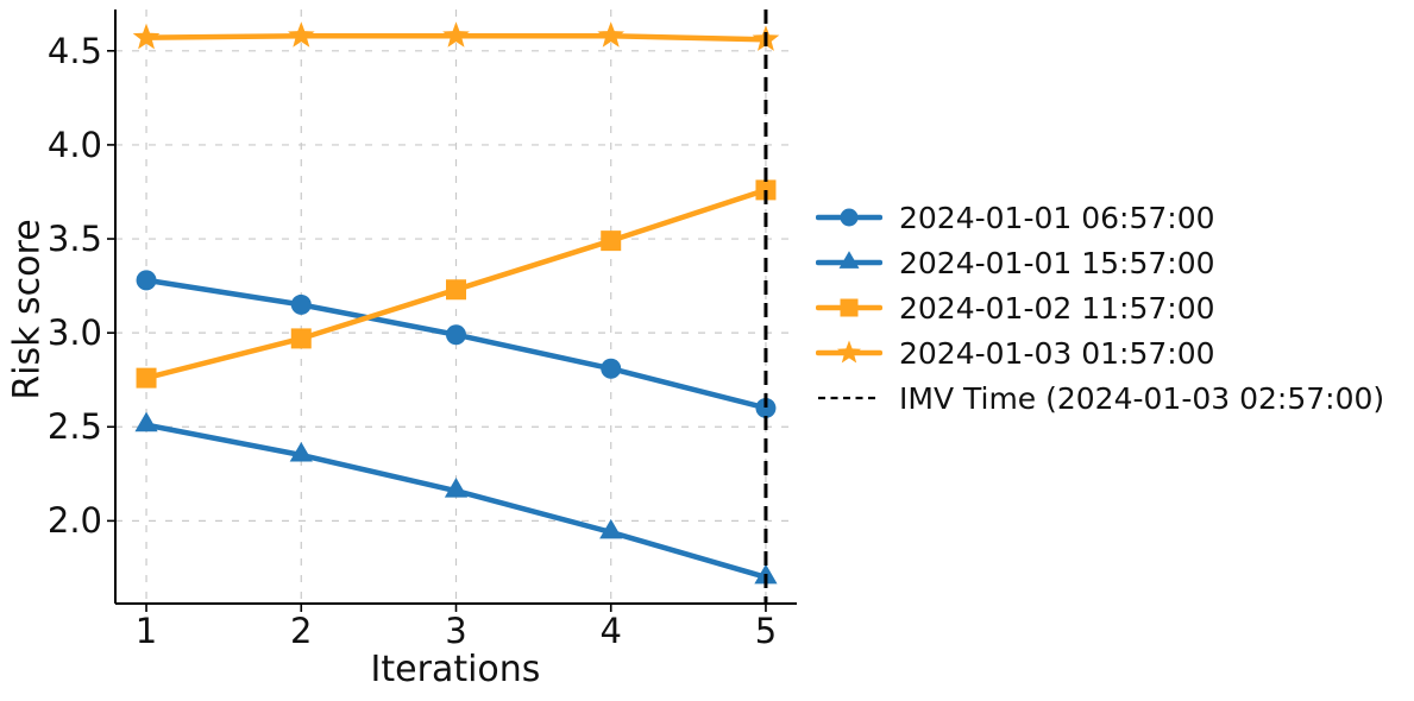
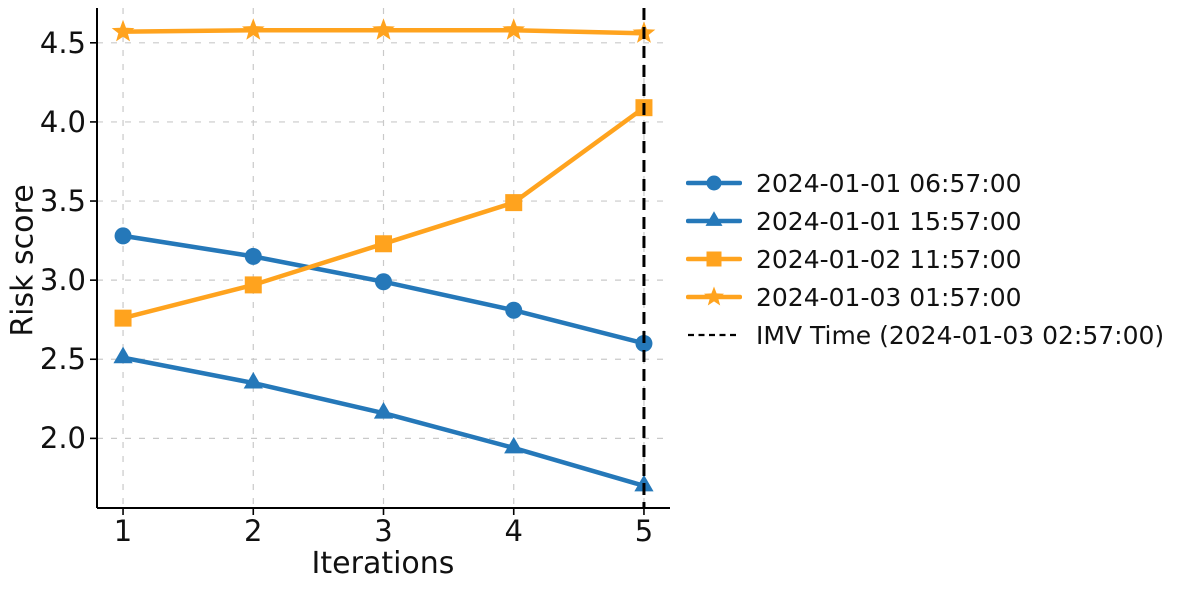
2024-01-02 11:57:00/5: 3.76 -> 4.09
